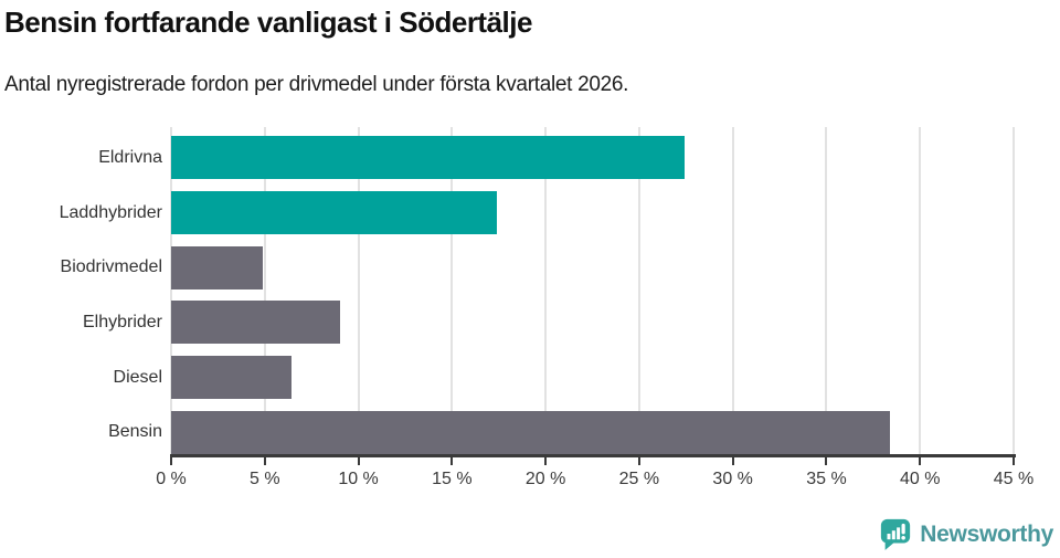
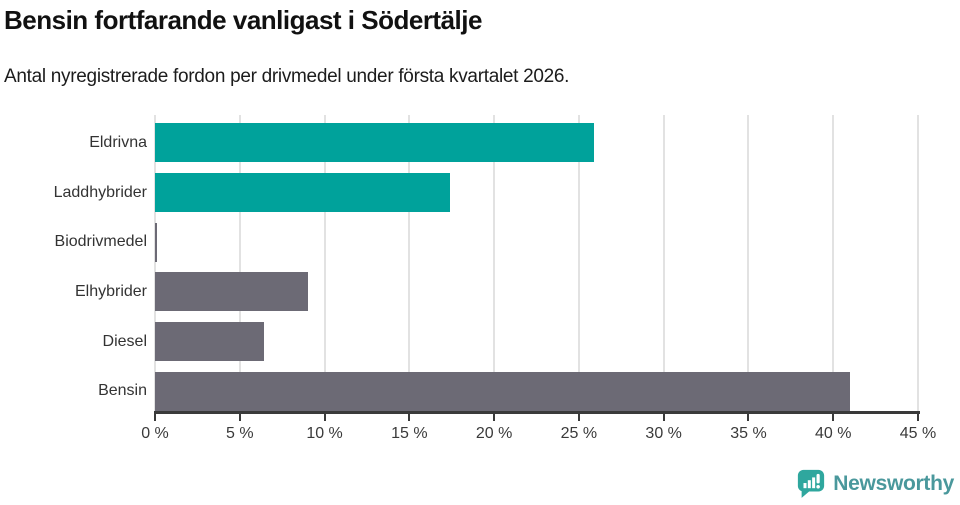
Eldrivna: 27.4% -> 25.9%
Biodrivmedel: 4.9% -> 0.1%
Bensin: 38.4% -> 41.0%
